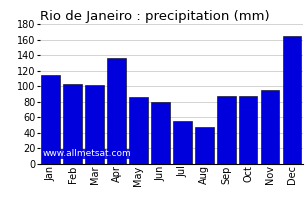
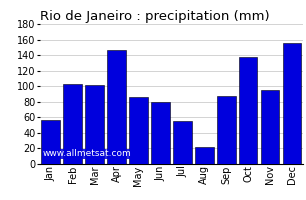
Jan: 114 -> 56
Apr: 136 -> 146
Aug: 48 -> 22
Oct: 87 -> 138
Dec: 165 -> 156
